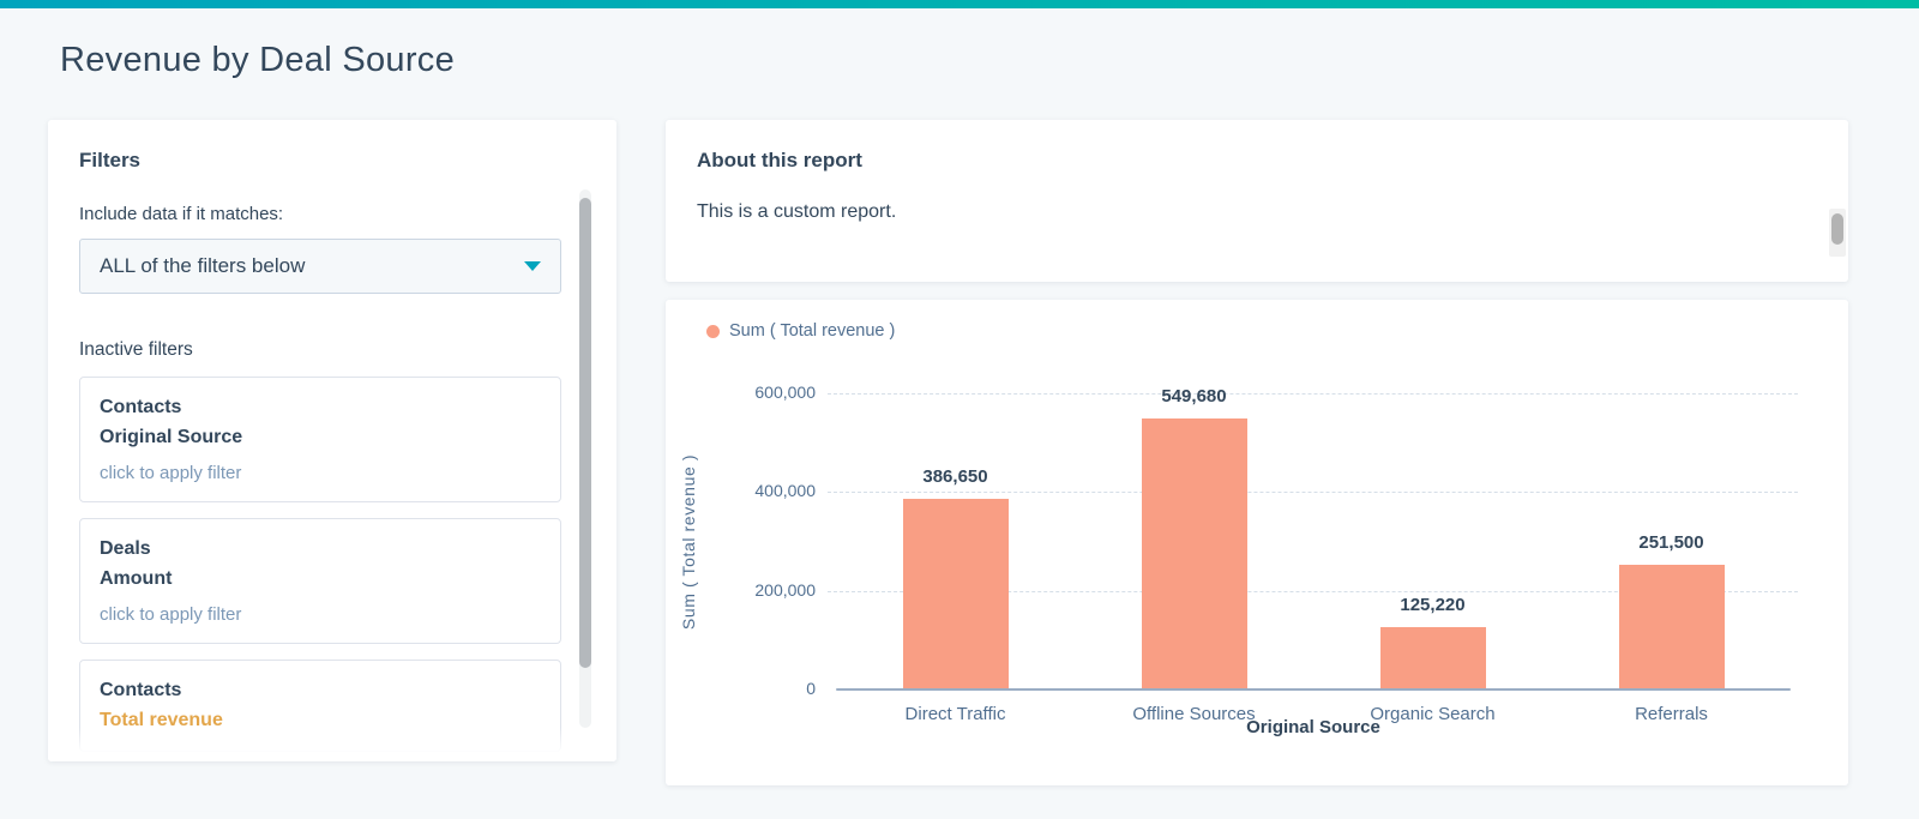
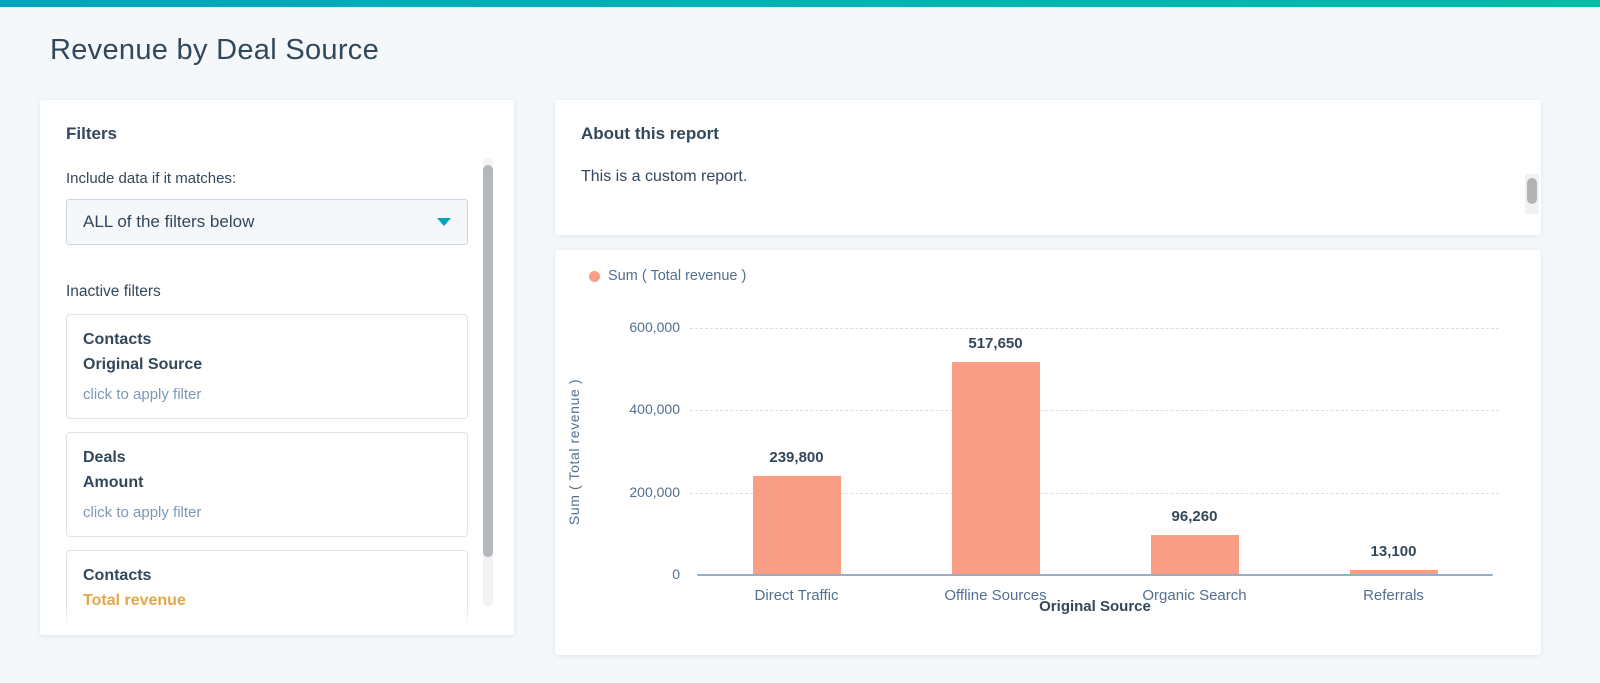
Direct Traffic: 386,650 -> 239,800
Offline Sources: 549,680 -> 517,650
Organic Search: 125,220 -> 96,260
Referrals: 251,500 -> 13,100
